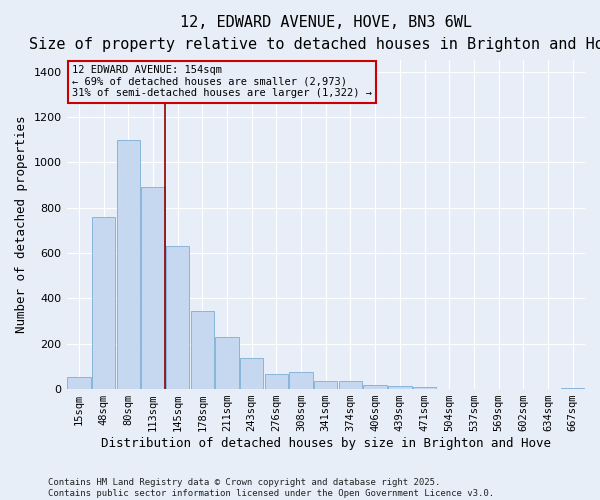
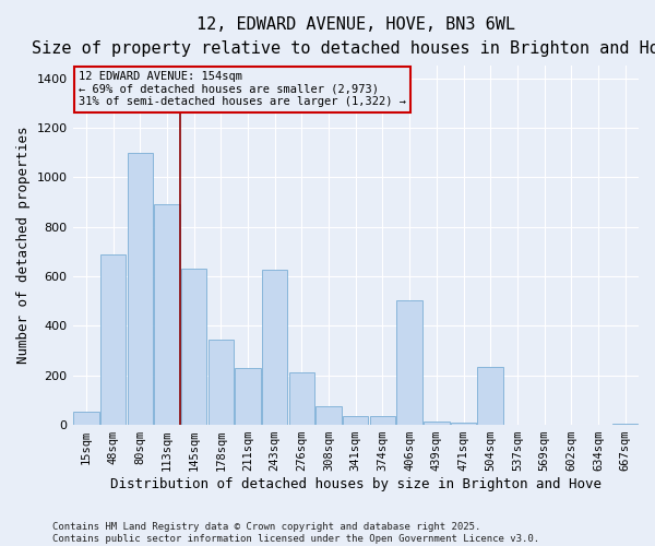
48sqm: 760 -> 690
243sqm: 135 -> 625
276sqm: 65 -> 210
406sqm: 20 -> 505
504sqm: 2 -> 235
